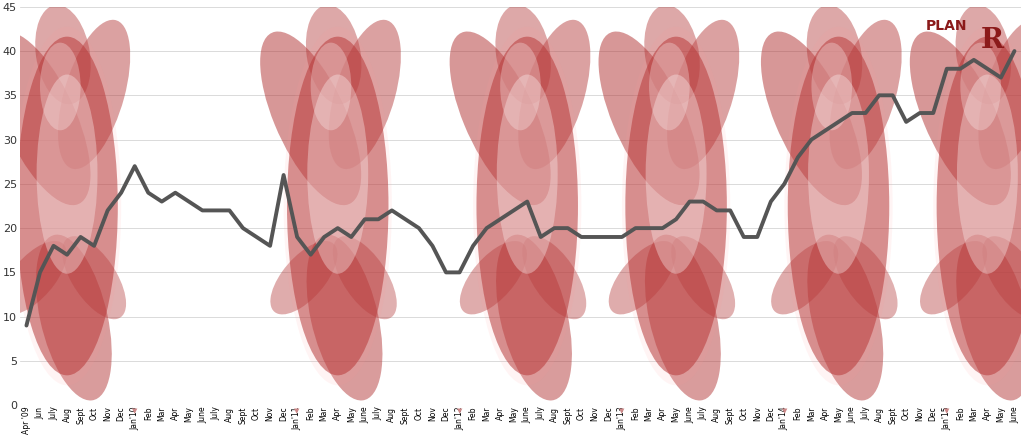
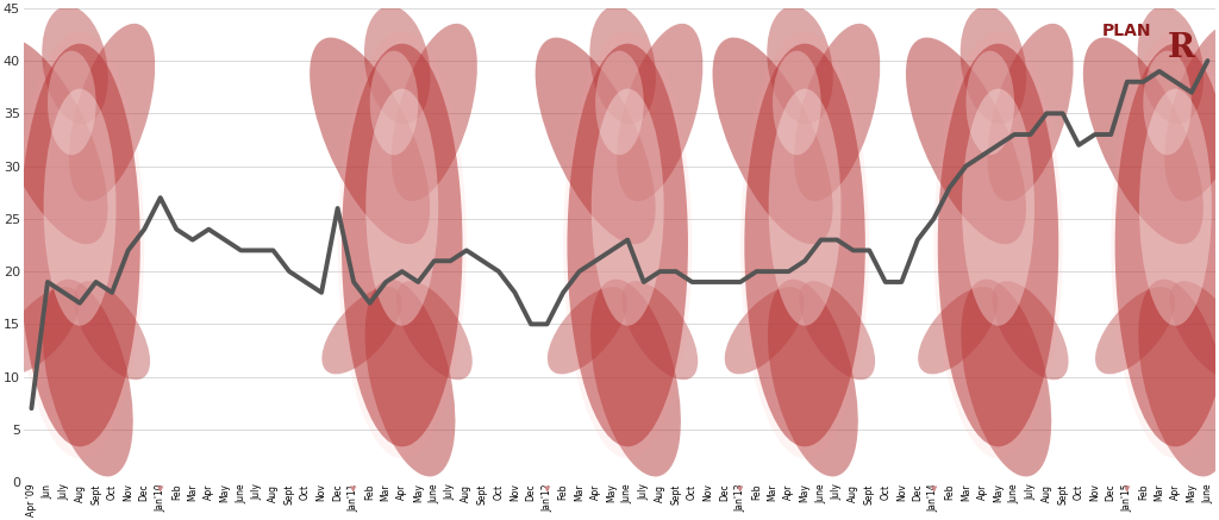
Apr '09: 9 -> 7
Jun: 15 -> 19
